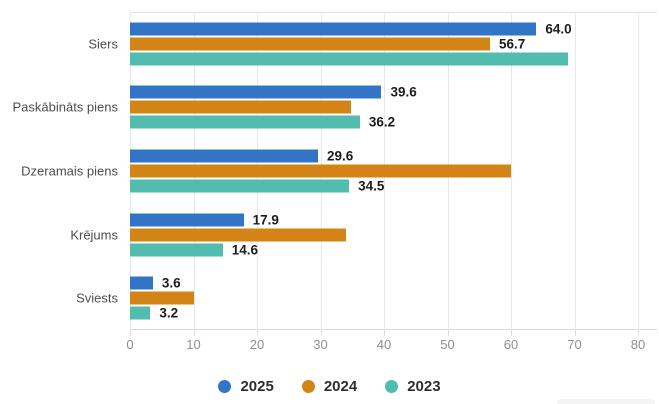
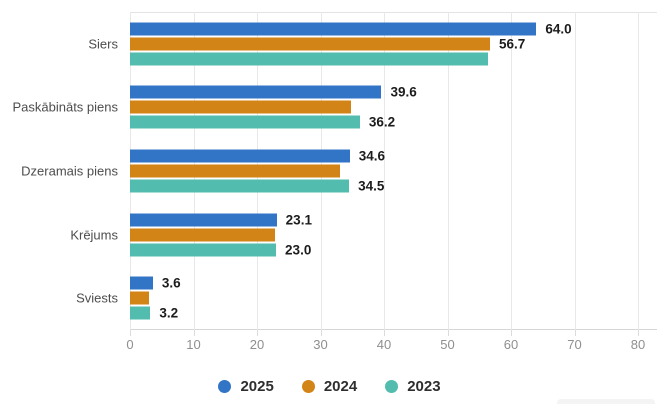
2023/Siers: 69 -> 56
2025/Dzeramais piens: 29.6 -> 34.6
2024/Dzeramais piens: 60 -> 33
2025/Krējums: 17.9 -> 23.1
2024/Krējums: 34 -> 23
2023/Krējums: 14.6 -> 23.0
2024/Sviests: 10 -> 3
